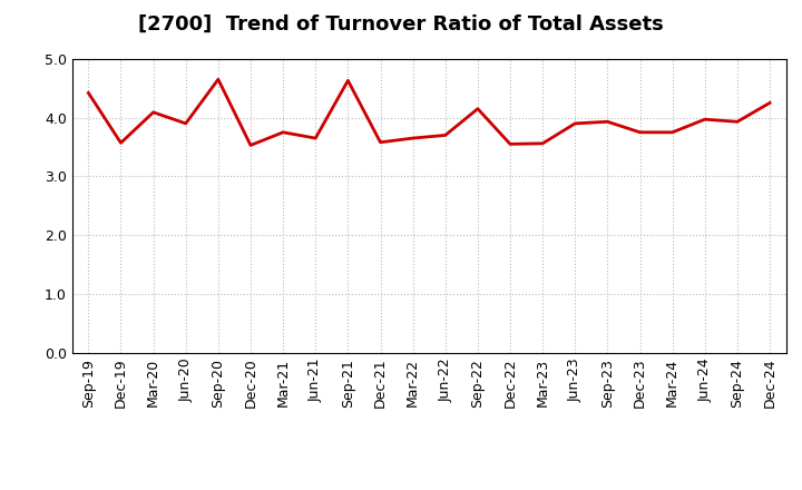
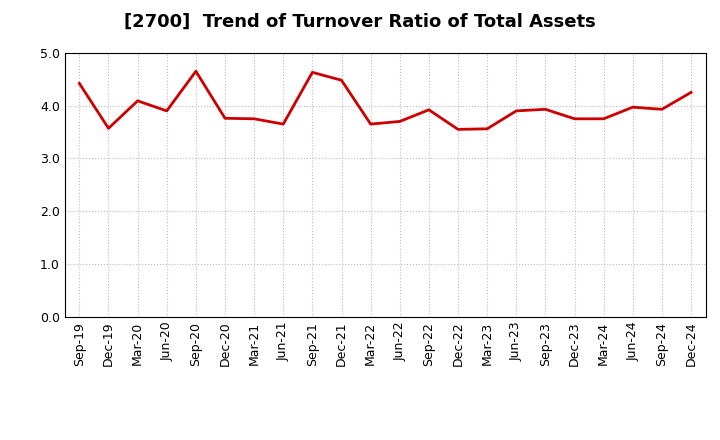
Dec-20: 3.53 -> 3.76
Dec-21: 3.58 -> 4.48
Sep-22: 4.15 -> 3.92
